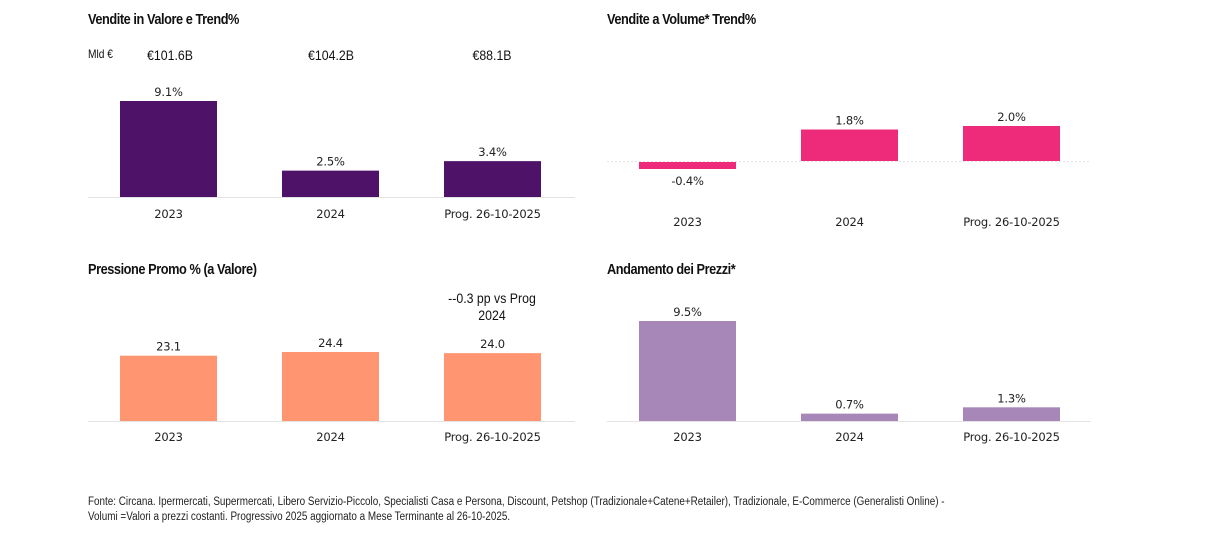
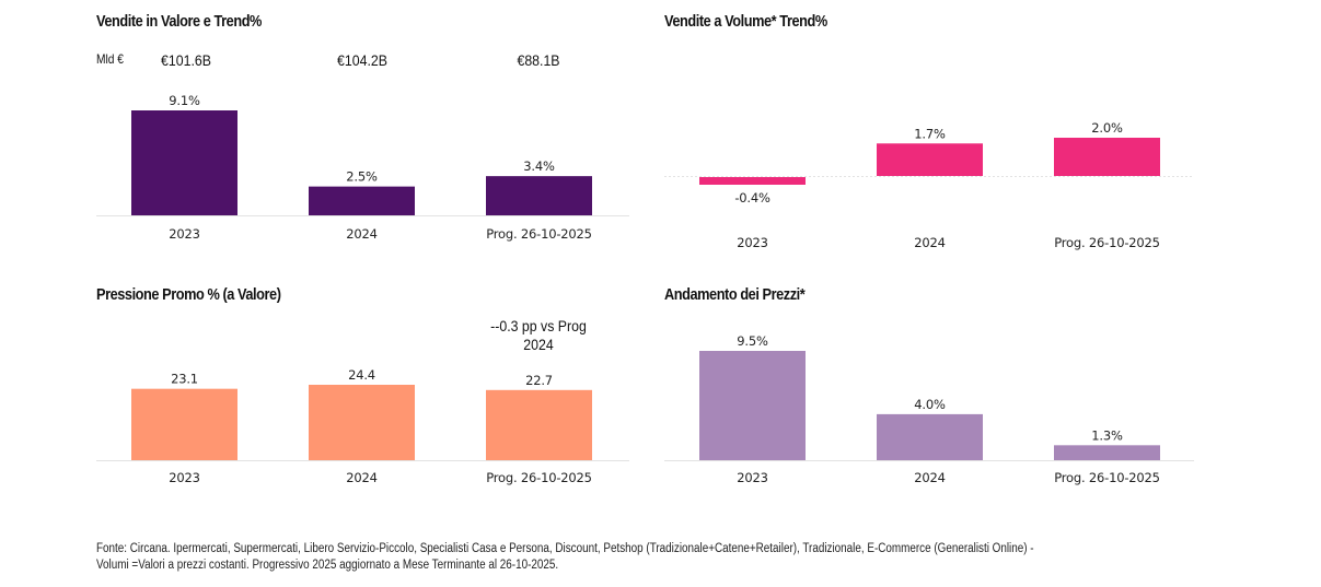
Vendite a Volume* Trend%/2024: 1.8% -> 1.7%
Pressione Promo % (a Valore)/Prog. 26-10-2025: 24.0 -> 22.7
Andamento dei Prezzi*/2024: 0.7% -> 4.0%
